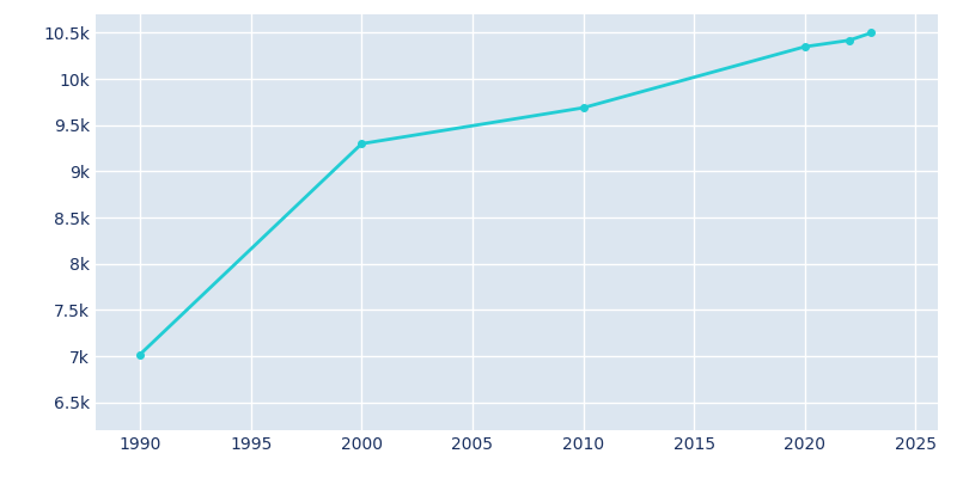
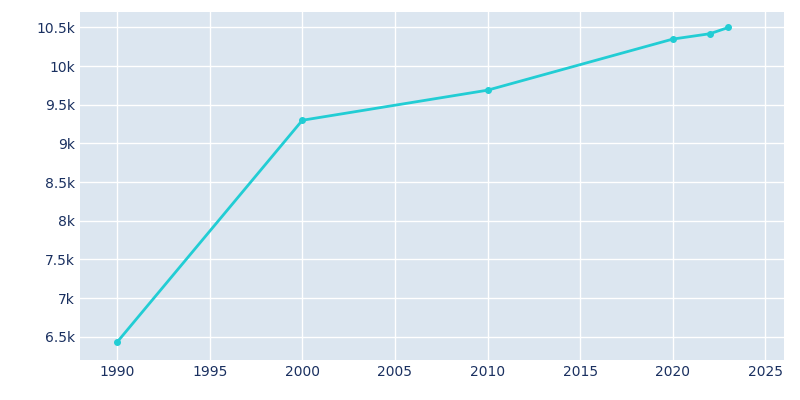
1990: 7.02k -> 6.43k
